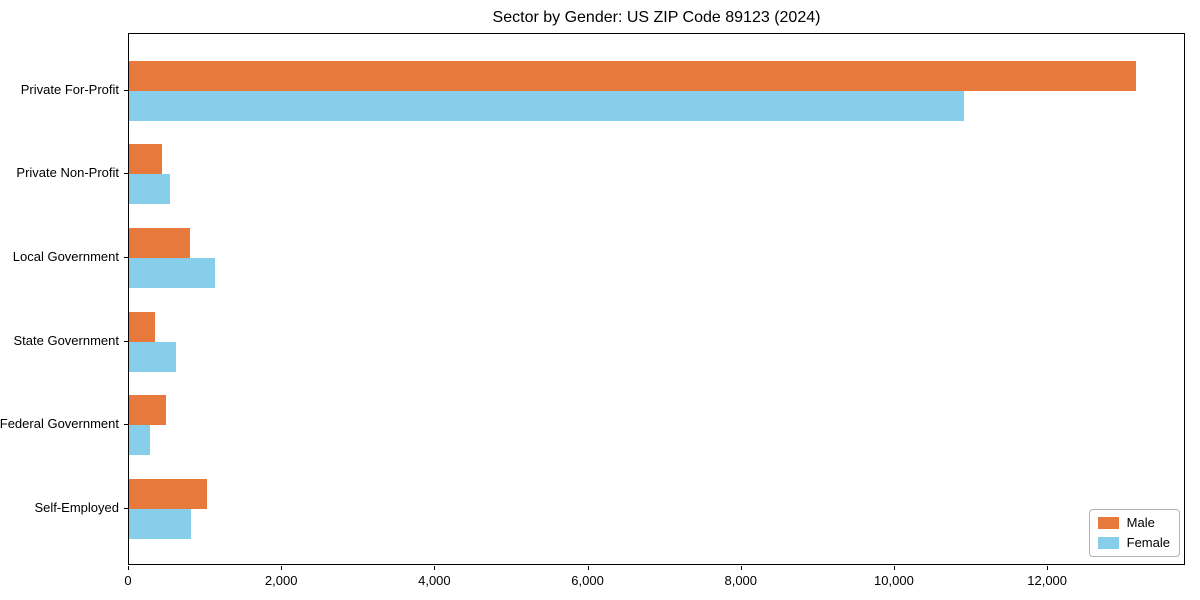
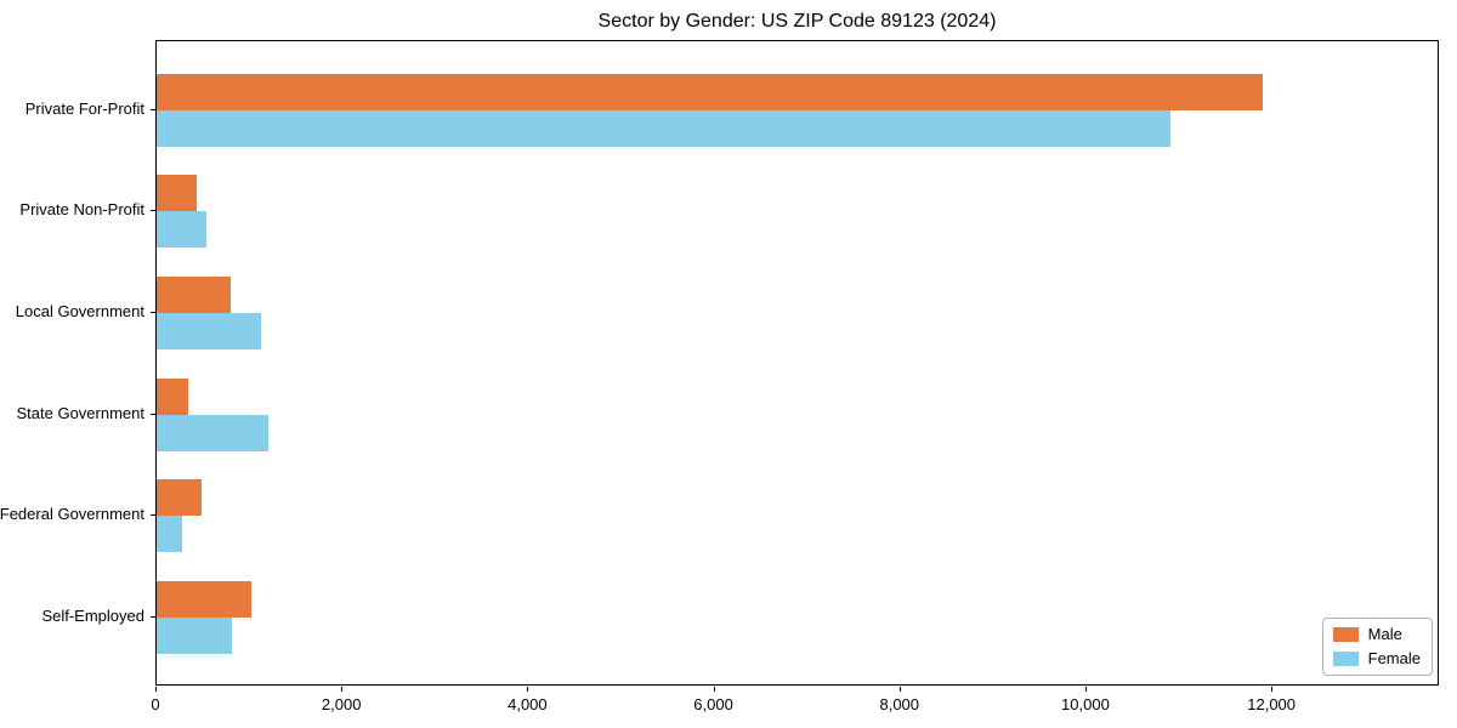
Male/Private For-Profit: 13200 -> 11900
Female/State Government: 600 -> 1200
